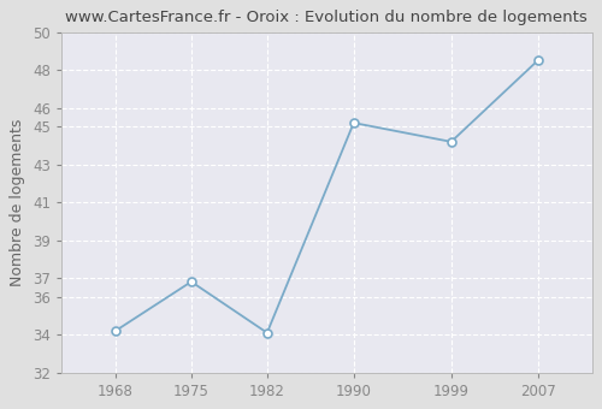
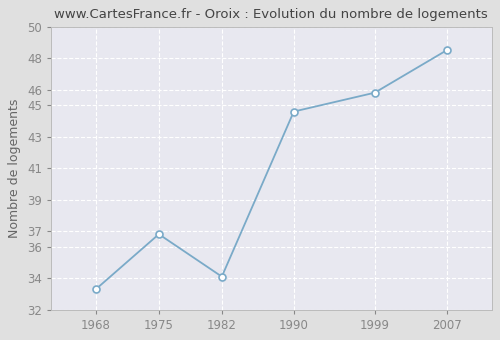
1968: 34.2 -> 33.3
1990: 45.2 -> 44.6
1999: 44.2 -> 45.8
